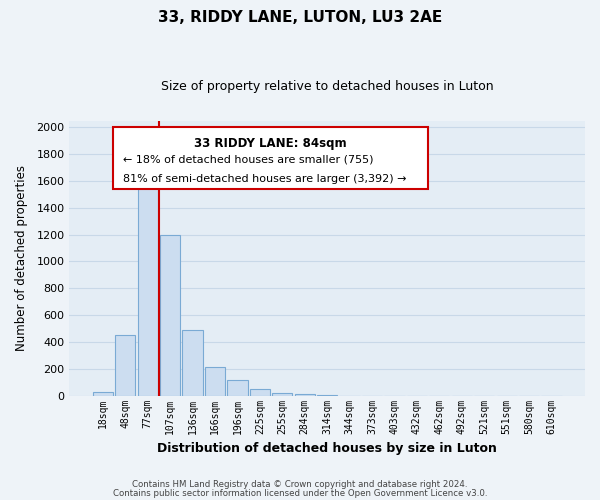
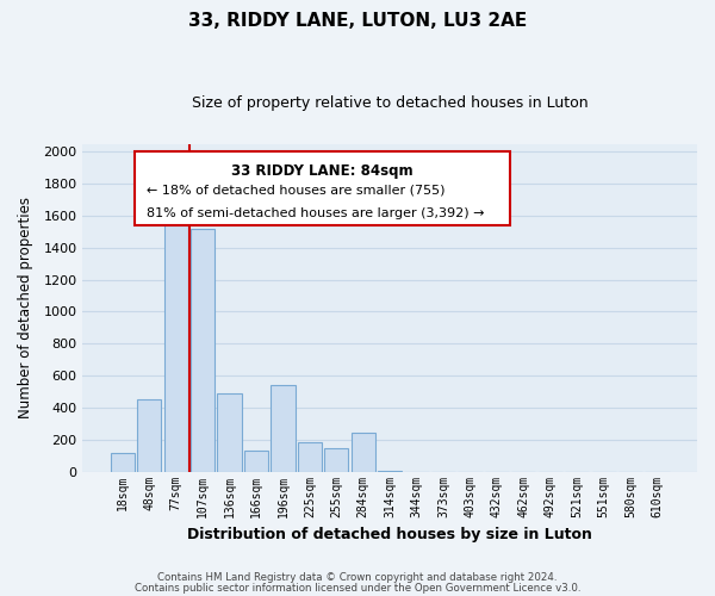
18sqm: 30 -> 120
107sqm: 1200 -> 1520
166sqm: 210 -> 130
196sqm: 120 -> 540
225sqm: 50 -> 180
255sqm: 20 -> 150
284sqm: 10 -> 240
